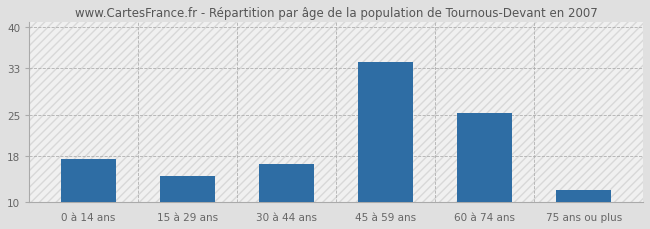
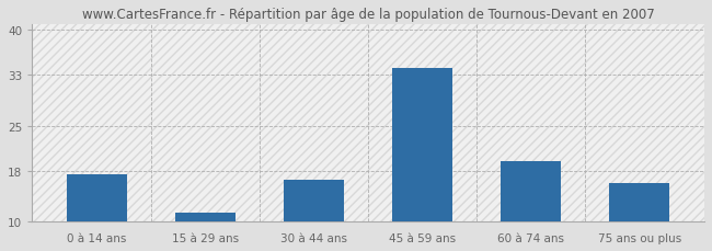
15 à 29 ans: 14.6 -> 11.5
60 à 74 ans: 25.4 -> 19.5
75 ans ou plus: 12.2 -> 16.0
